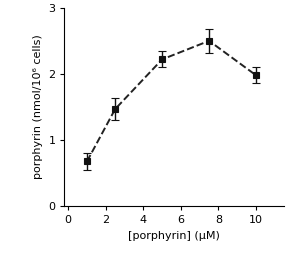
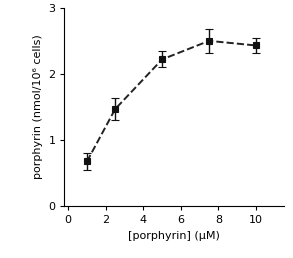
10: 1.98 -> 2.43
